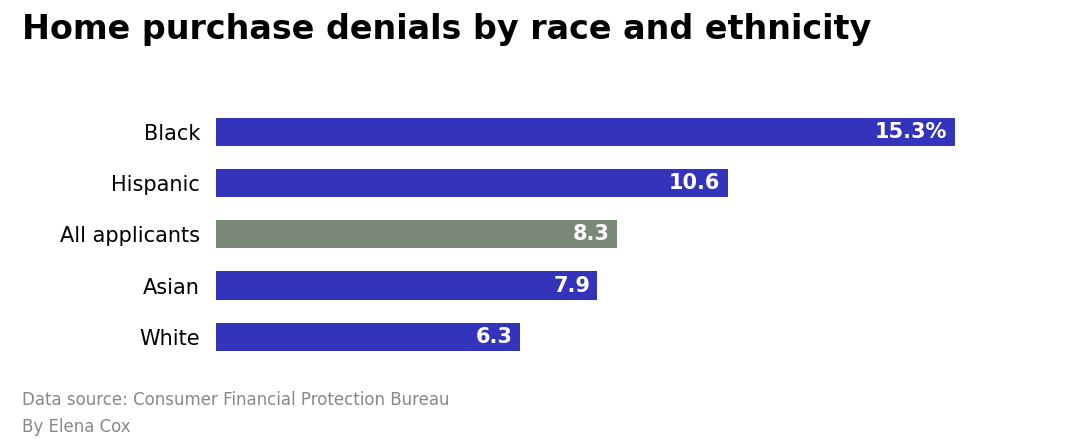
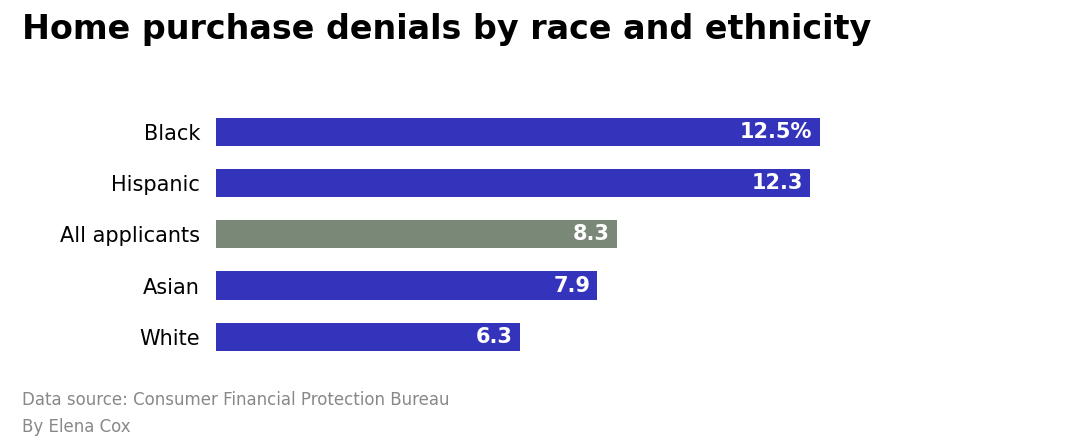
Black: 15.3% -> 12.5%
Hispanic: 10.6 -> 12.3
